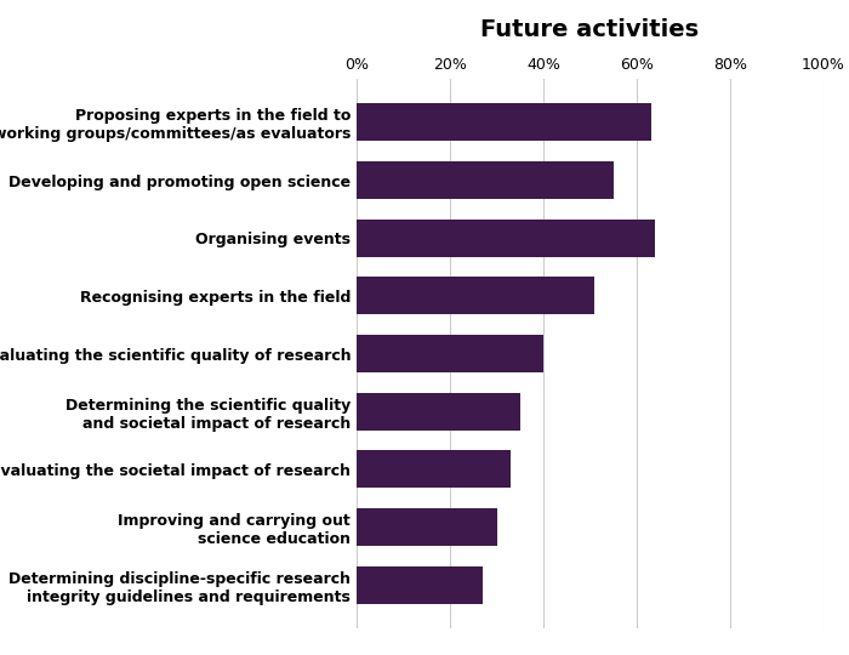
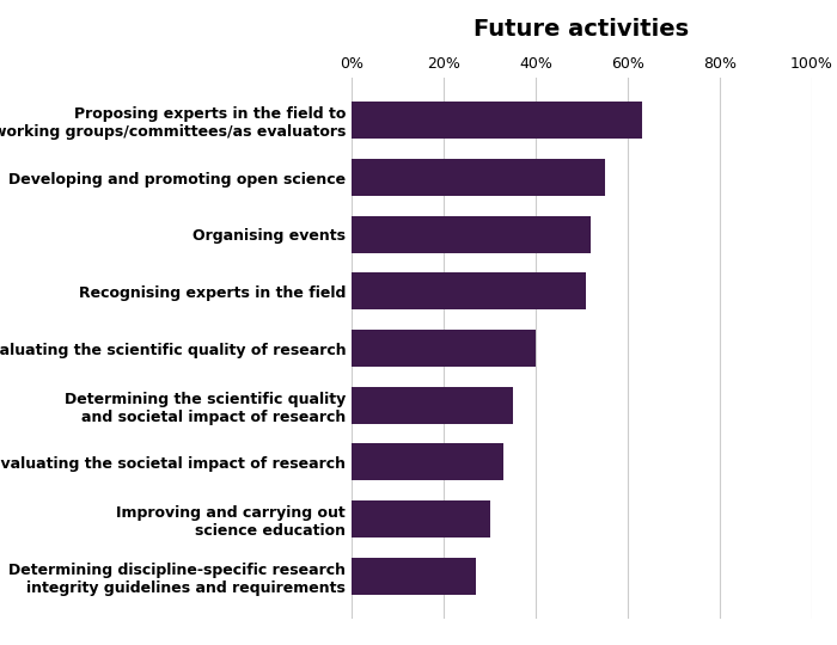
Organising events: 64% -> 52%
